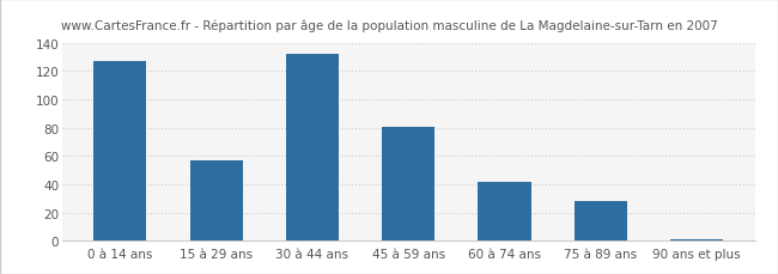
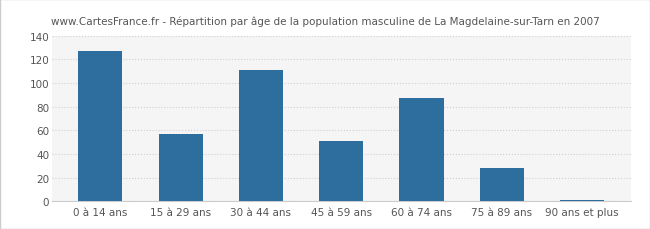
30 à 44 ans: 132 -> 111
45 à 59 ans: 81 -> 51
60 à 74 ans: 42 -> 87
